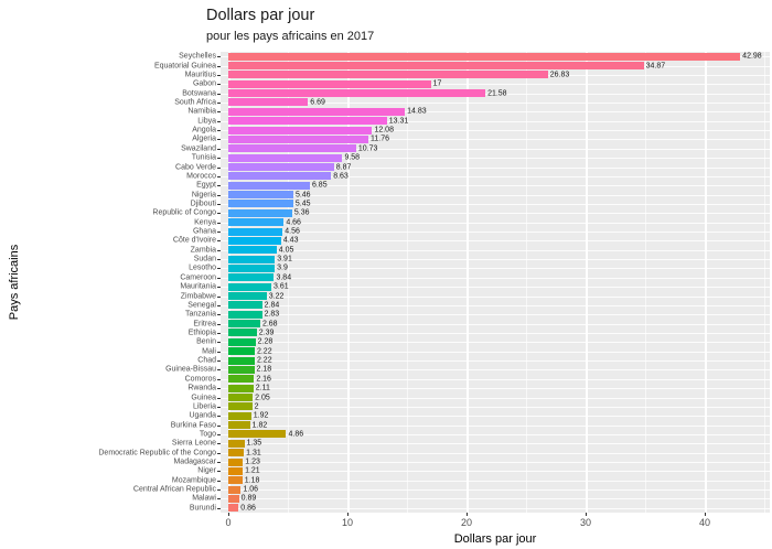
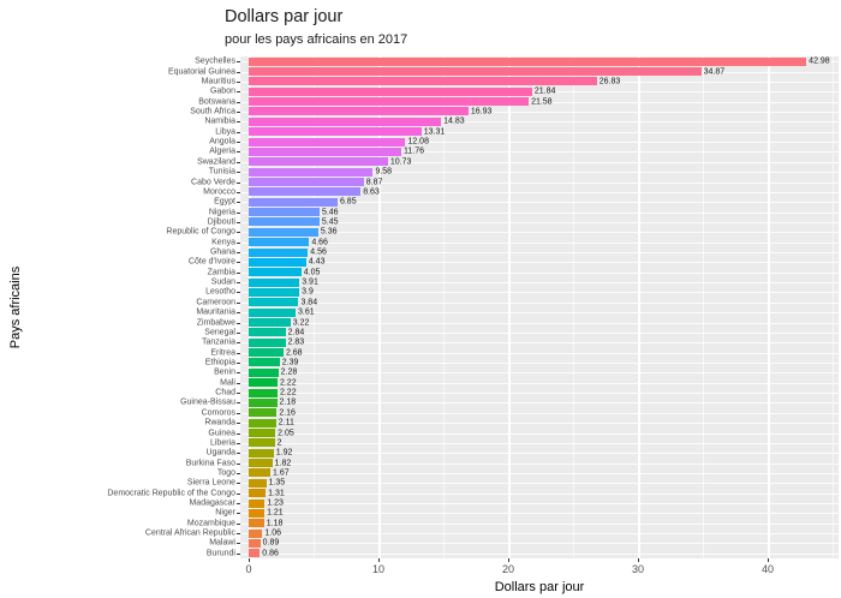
Gabon: 17 -> 21.84
South Africa: 6.69 -> 16.93
Togo: 4.86 -> 1.67
